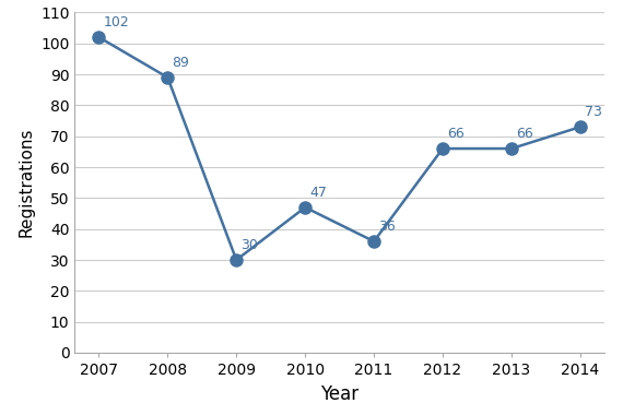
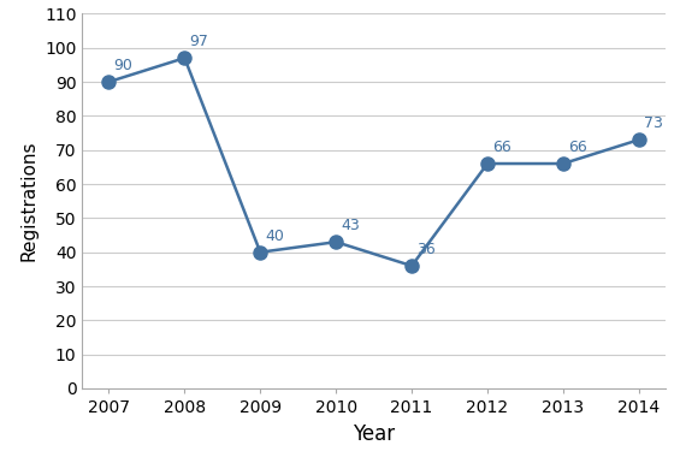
2007: 102 -> 90
2008: 89 -> 97
2009: 30 -> 40
2010: 47 -> 43
